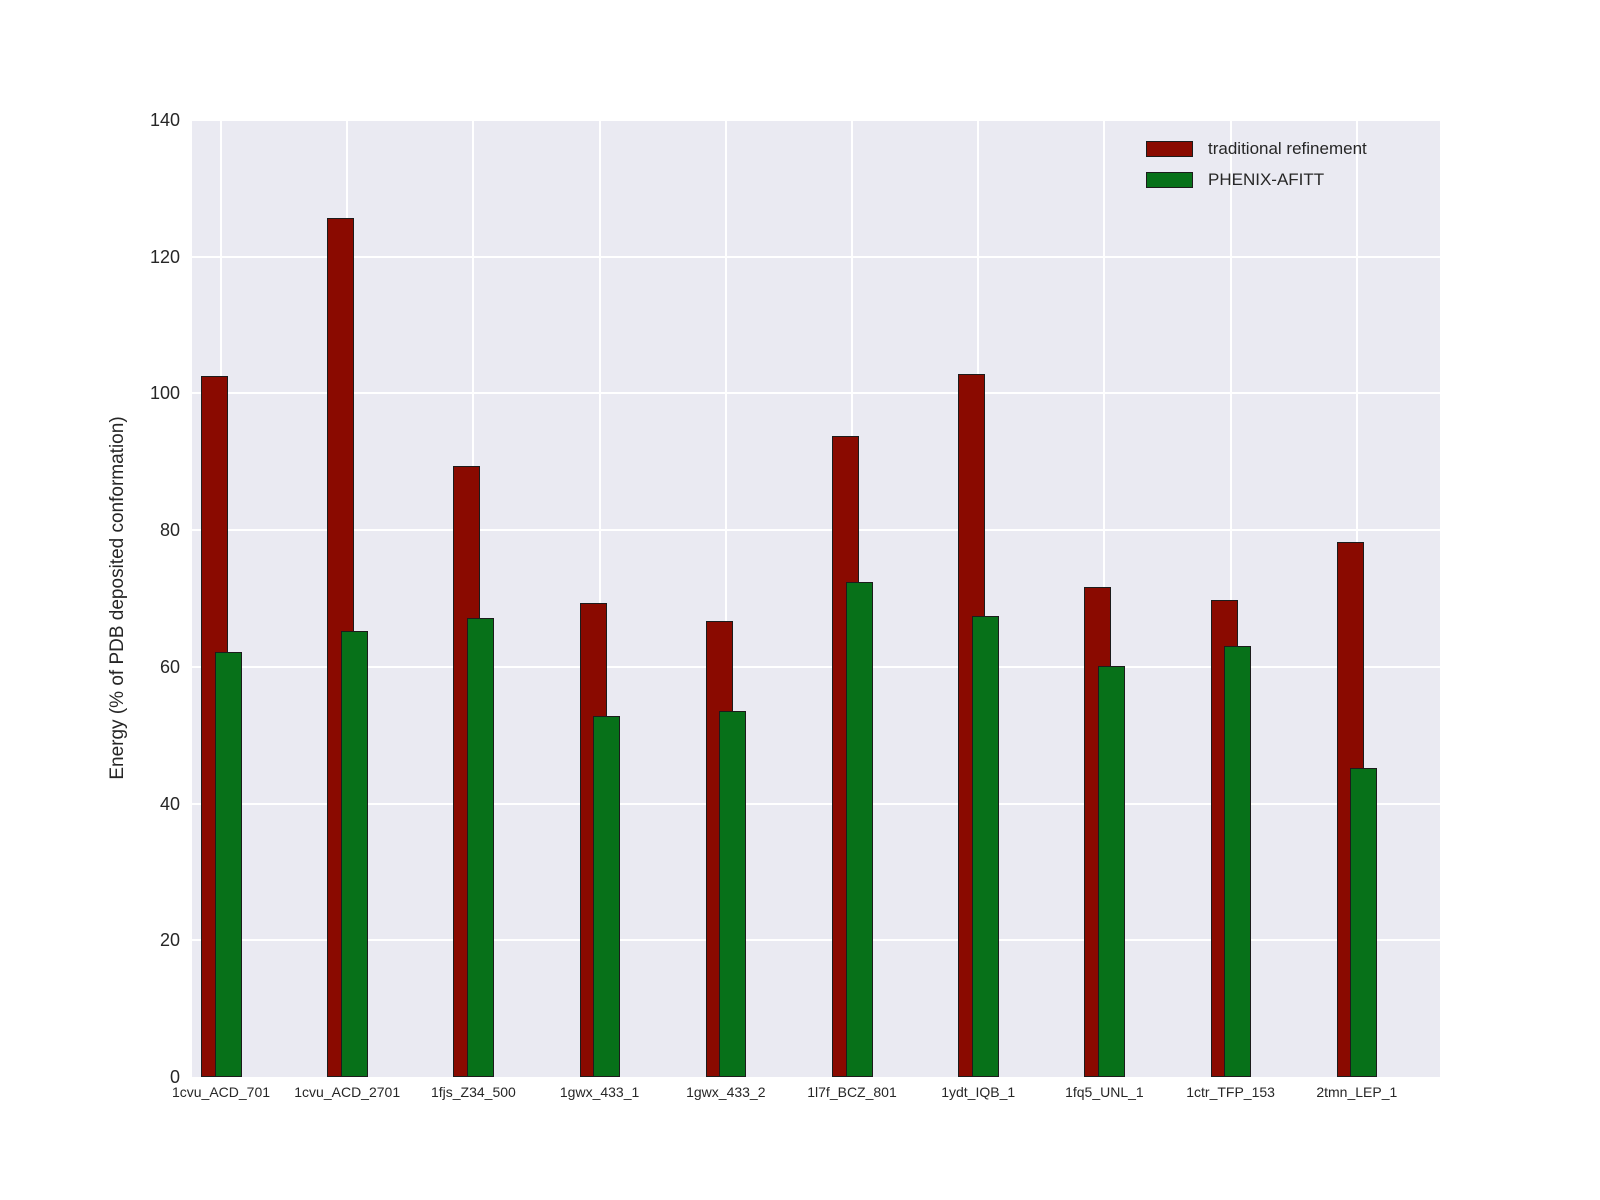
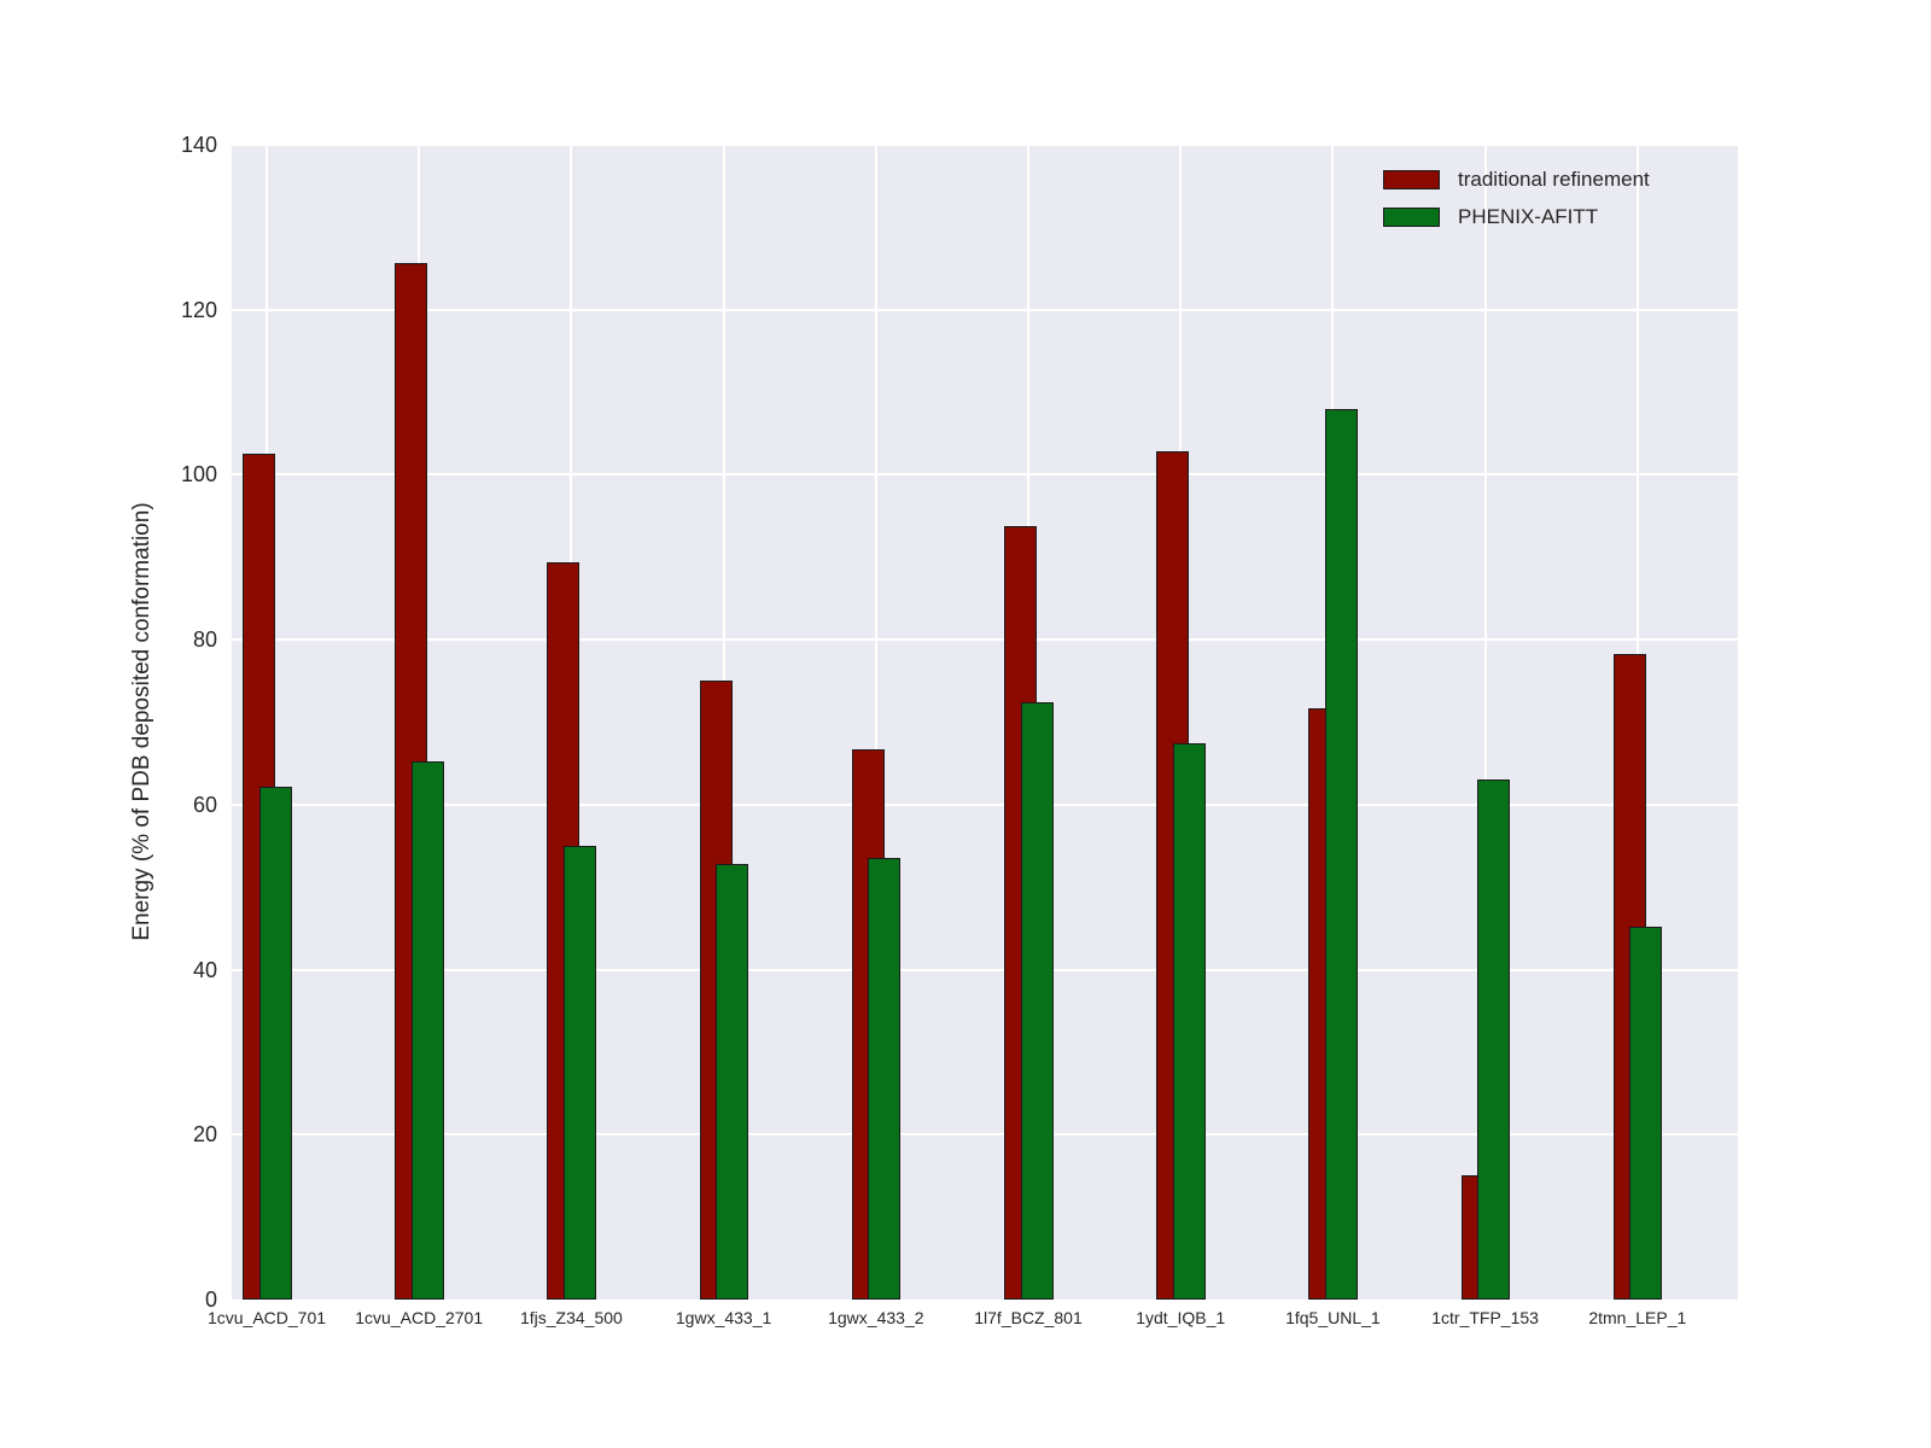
PHENIX-AFITT/1fjs_Z34_500: 67 -> 55
traditional refinement/1gwx_433_1: 69 -> 75
PHENIX-AFITT/1fq5_UNL_1: 60 -> 108
traditional refinement/1ctr_TFP_153: 70 -> 15
